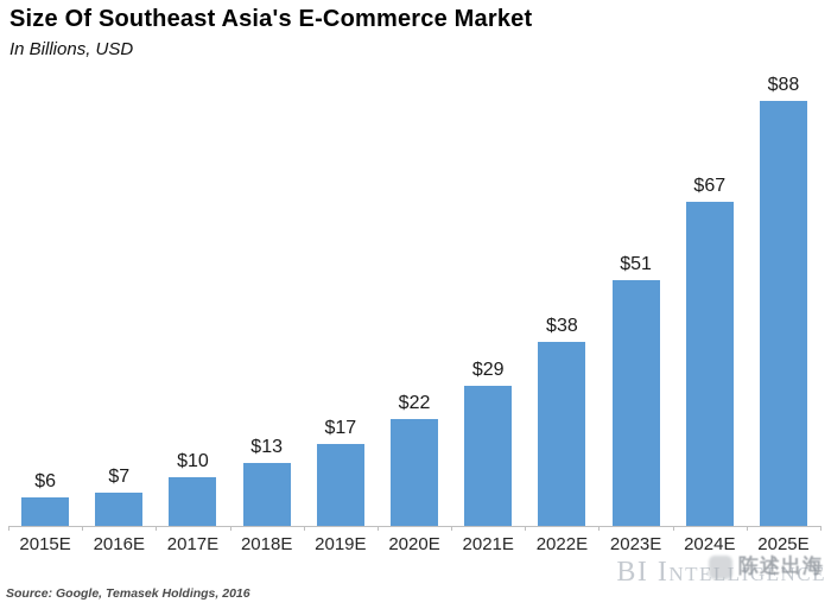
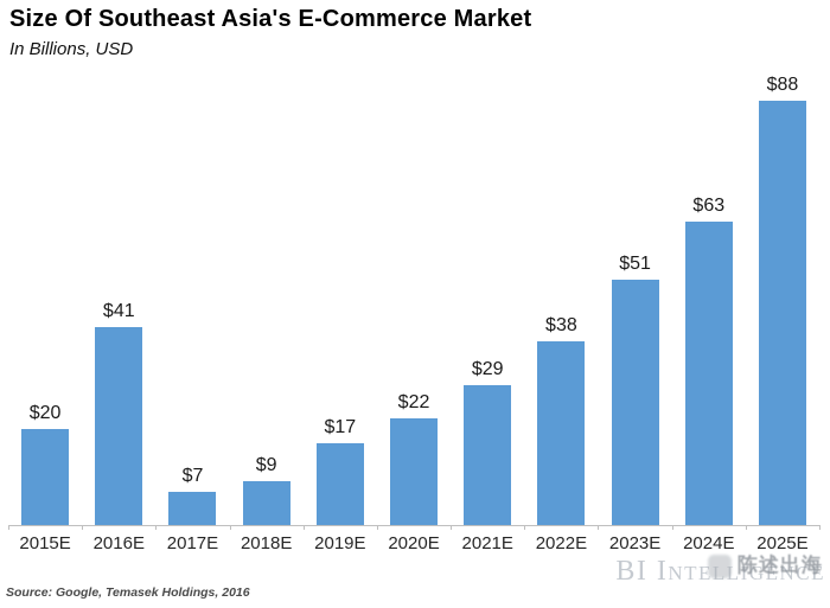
2015E: $6 -> $20
2016E: $7 -> $41
2017E: $10 -> $7
2018E: $13 -> $9
2024E: $67 -> $63
